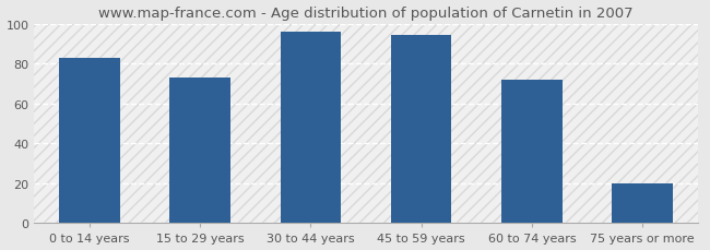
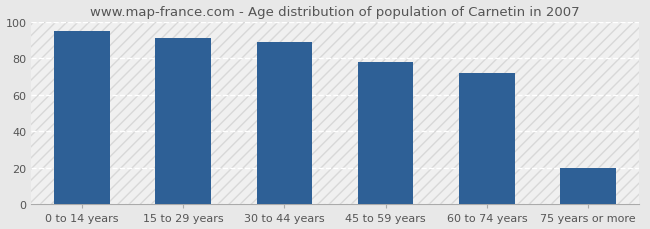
0 to 14 years: 83 -> 95
15 to 29 years: 73 -> 91
30 to 44 years: 96 -> 89
45 to 59 years: 94 -> 78
